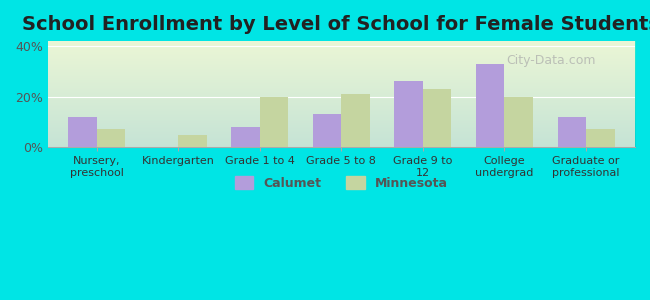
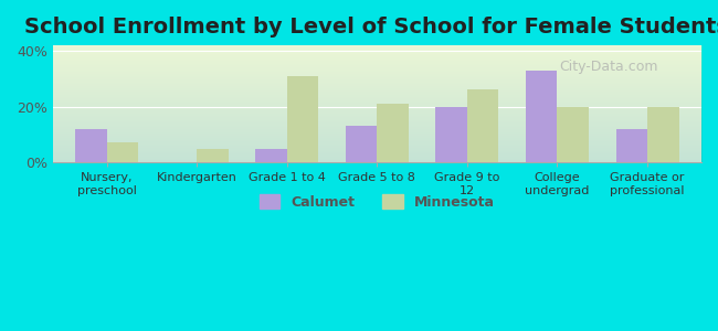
Calumet/Grade 1 to 4: 8% -> 5%
Minnesota/Grade 1 to 4: 20% -> 31%
Calumet/Grade 9 to 12: 26% -> 20%
Minnesota/Grade 9 to 12: 23% -> 26%
Minnesota/Graduate or professional: 7% -> 20%
